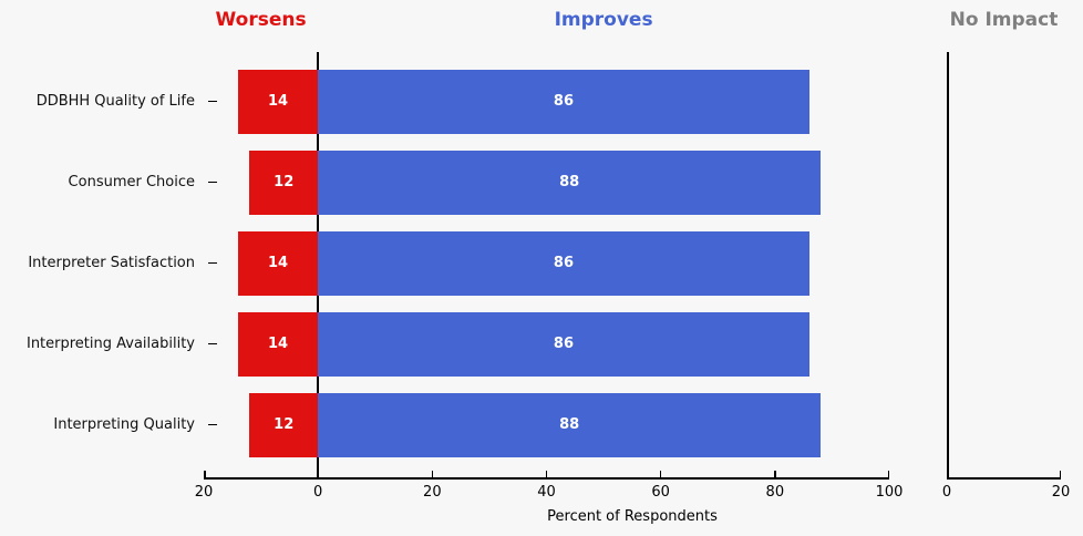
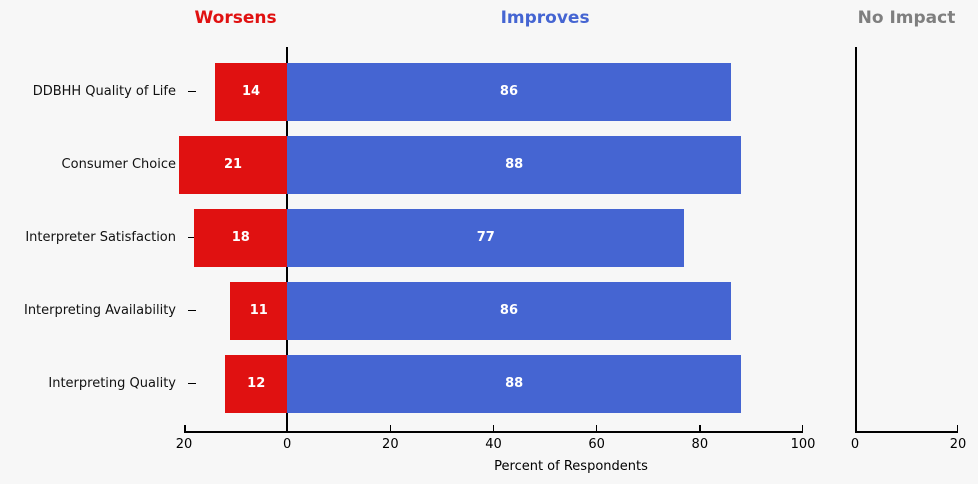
Worsens/Consumer Choice: 12 -> 21
Worsens/Interpreter Satisfaction: 14 -> 18
Improves/Interpreter Satisfaction: 86 -> 77
Worsens/Interpreting Availability: 14 -> 11
